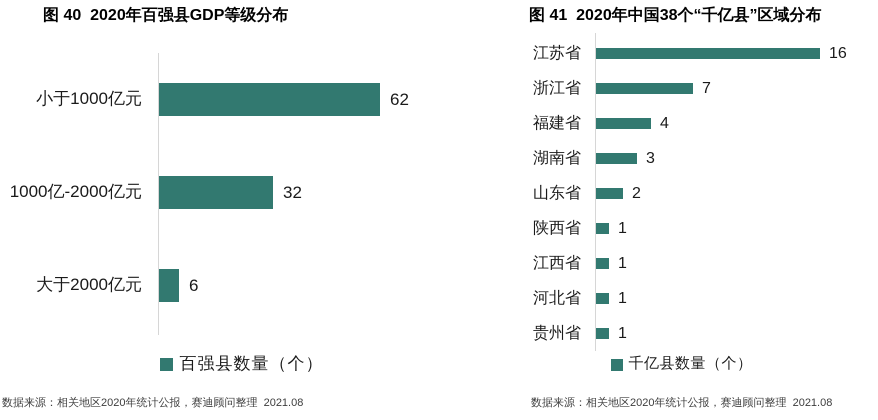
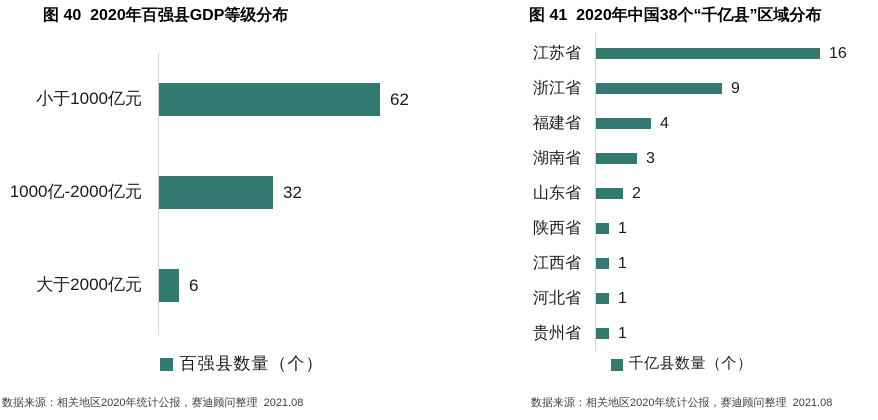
图 41 2020年中国38个“千亿县”区域分布/浙江省: 7 -> 9
